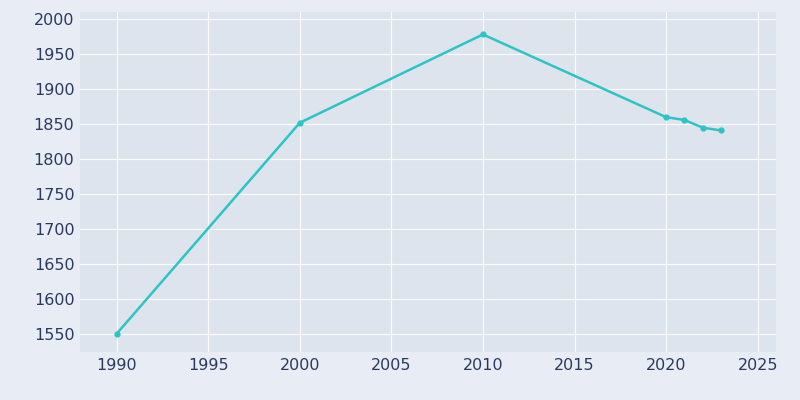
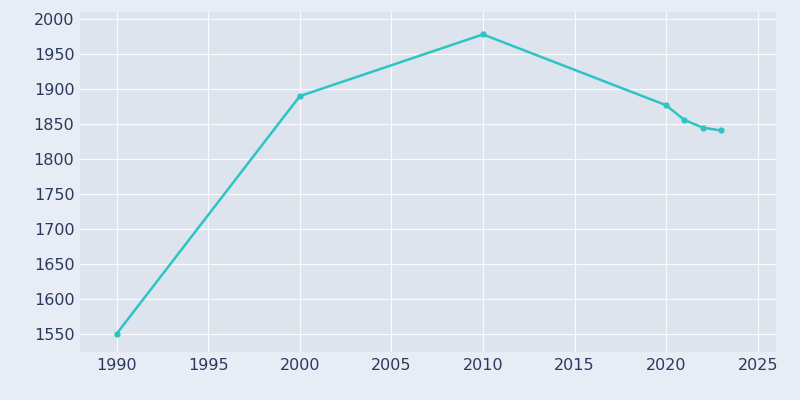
2000: 1852 -> 1890
2020: 1860 -> 1877
